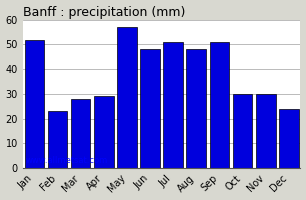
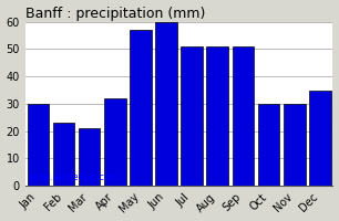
Jan: 52 -> 30
Mar: 28 -> 21
Apr: 29 -> 32
Jun: 48 -> 60
Aug: 48 -> 51
Dec: 24 -> 35
